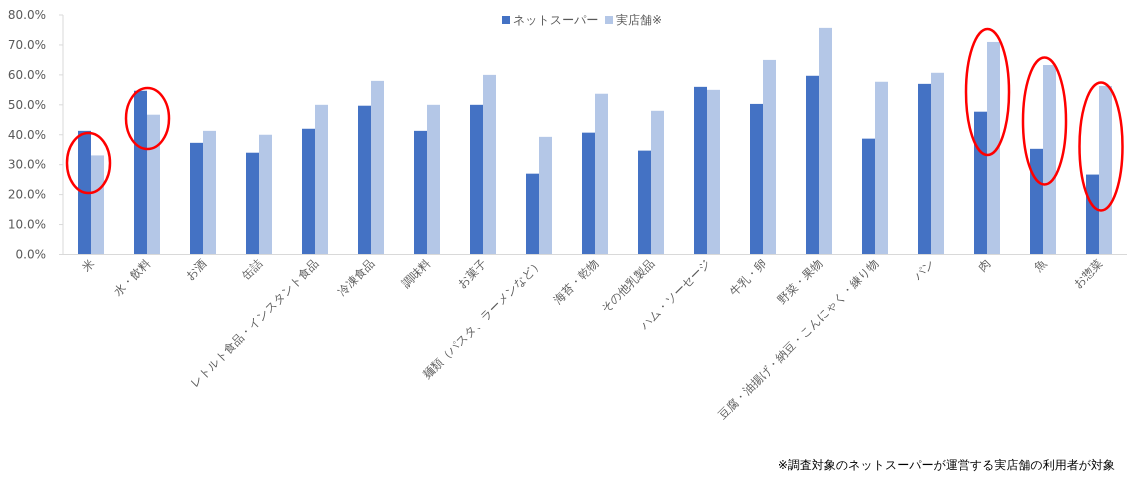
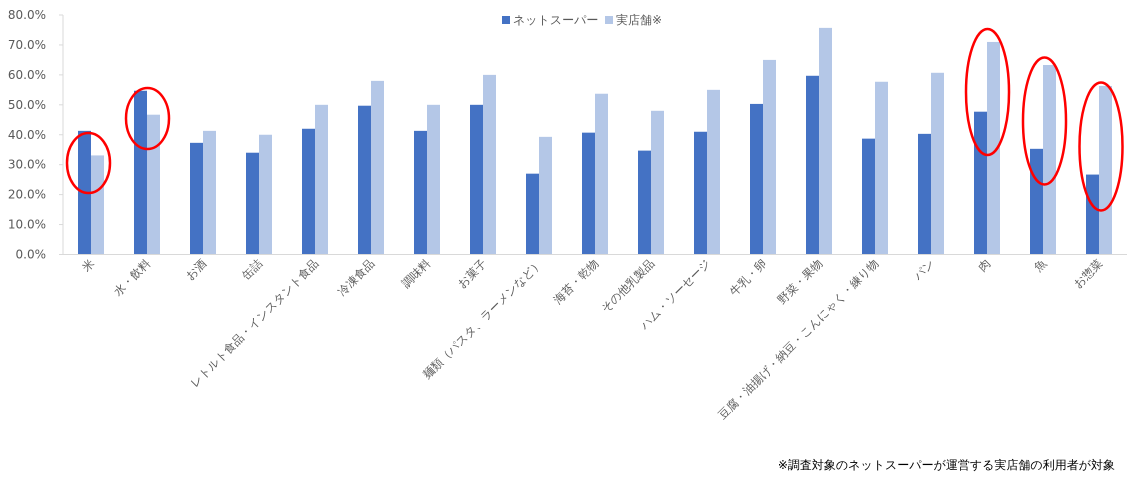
ネットスーパー/ハム・ソーセージ: 56% -> 41%
ネットスーパー/パン: 57% -> 40%
